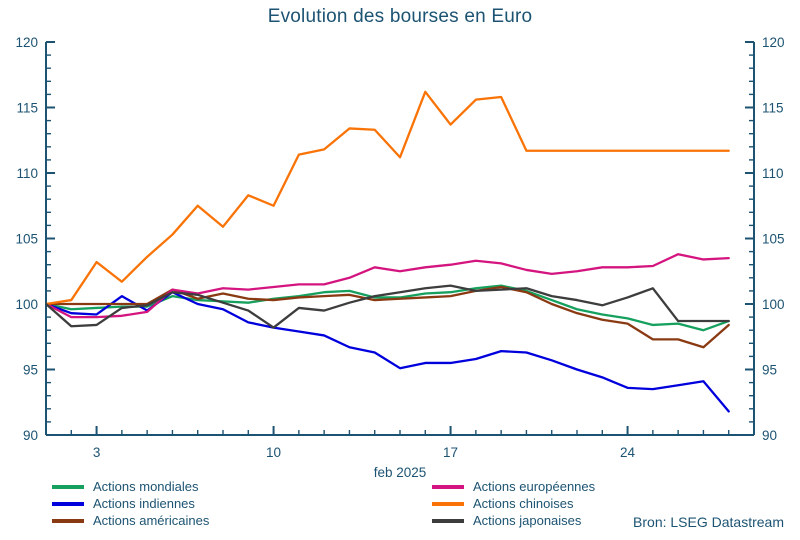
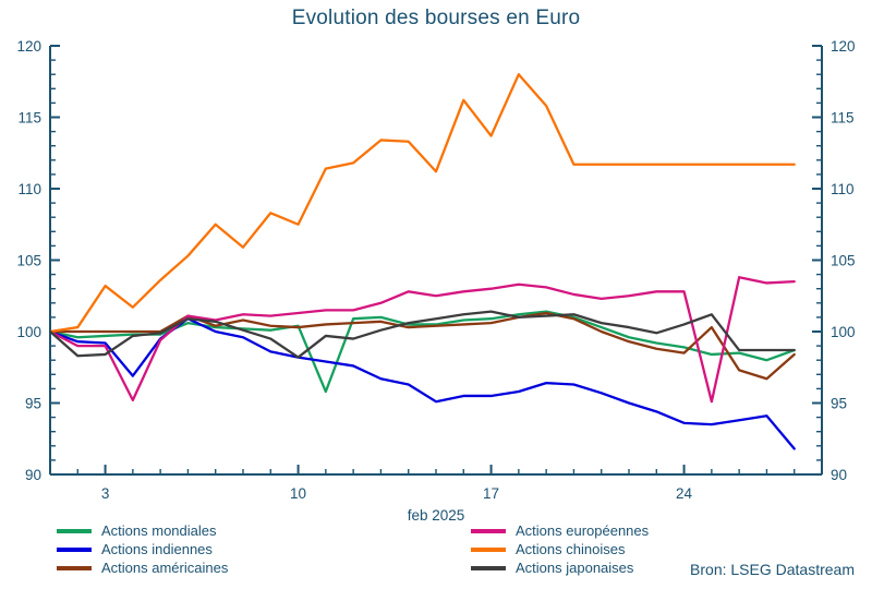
Actions indiennes/3: 100.6 -> 96.9
Actions européennes/3: 99.1 -> 95.2
Actions mondiales/10: 100.6 -> 95.8
Actions chinoises/17: 115.6 -> 118.0
Actions américaines/24: 97.3 -> 100.3
Actions européennes/24: 102.9 -> 95.1
